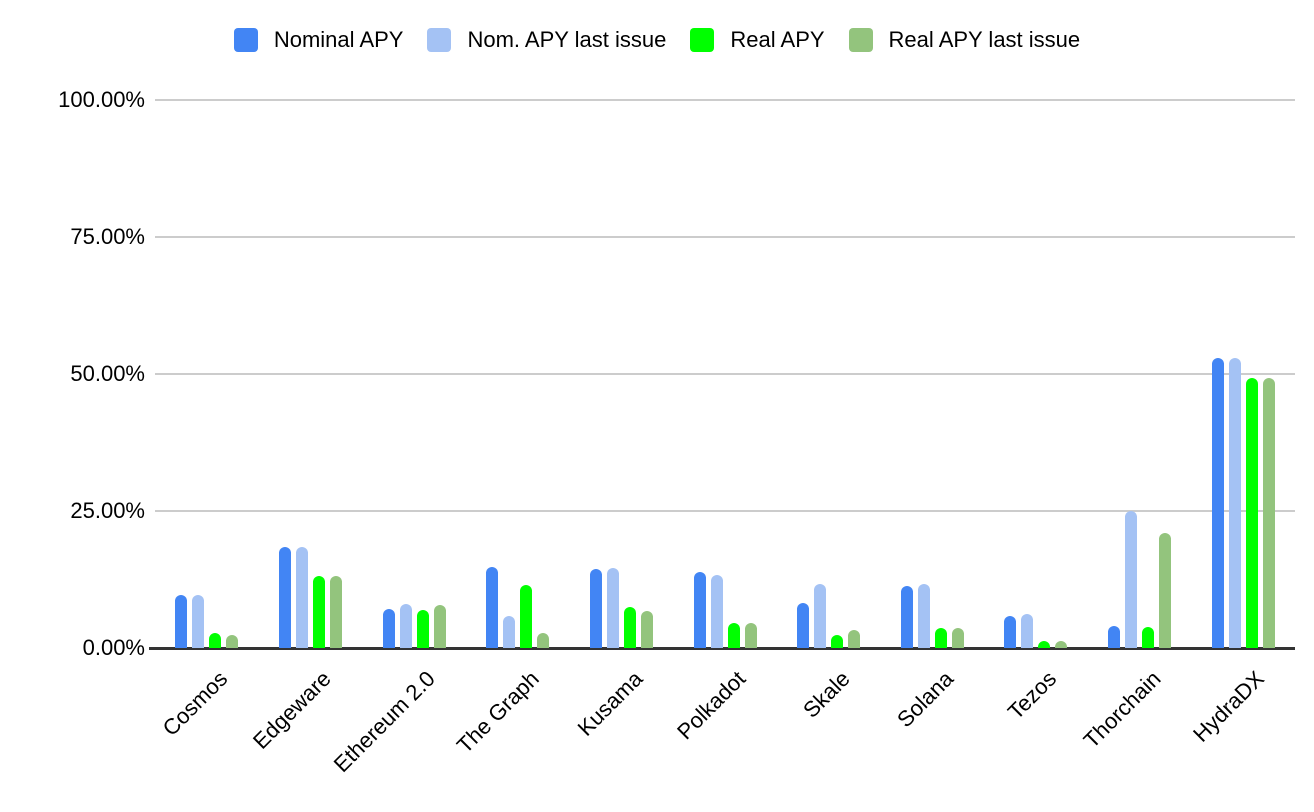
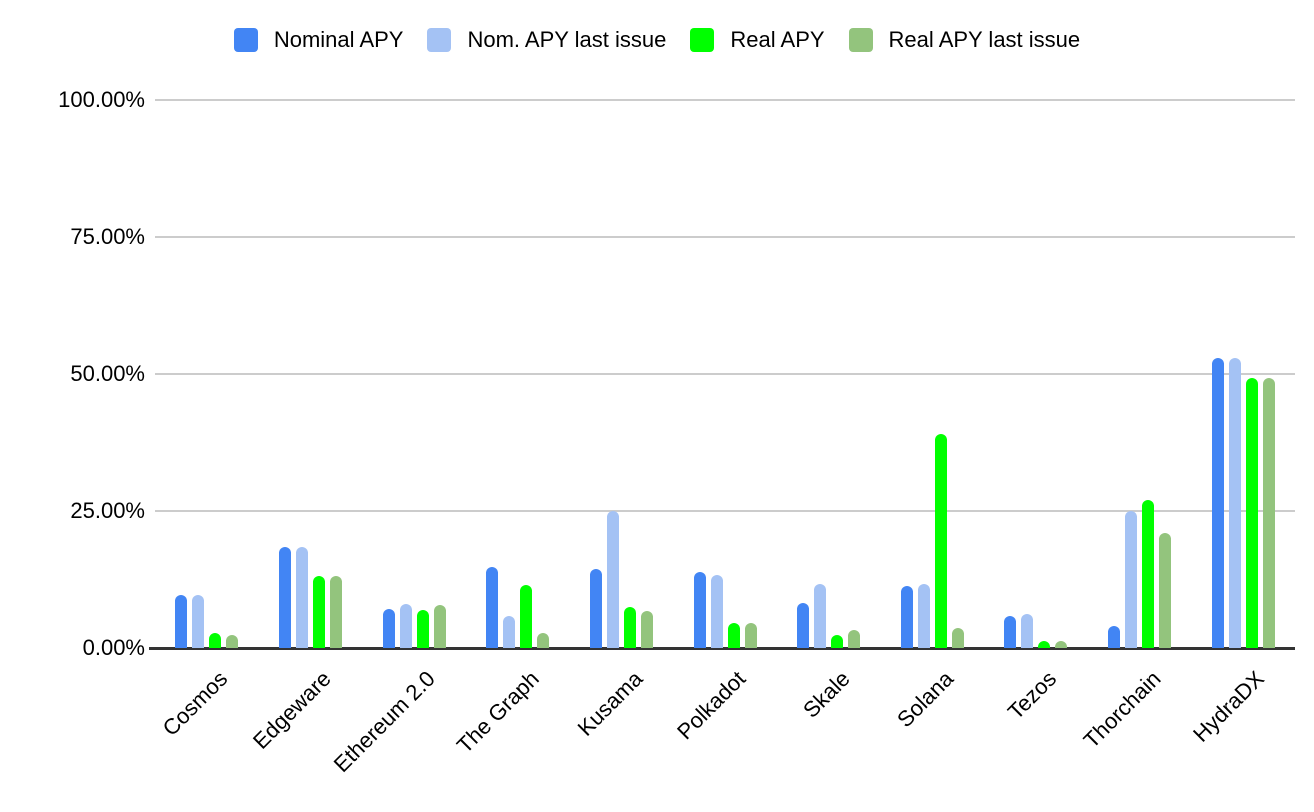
Nom. APY last issue/Kusama: 15% -> 25%
Real APY/Solana: 4% -> 39%
Real APY/Thorchain: 4% -> 27%
